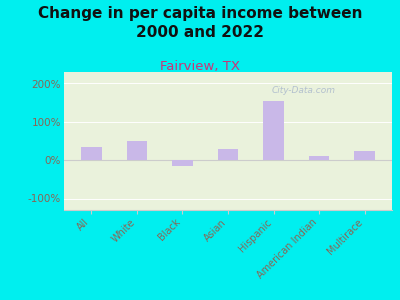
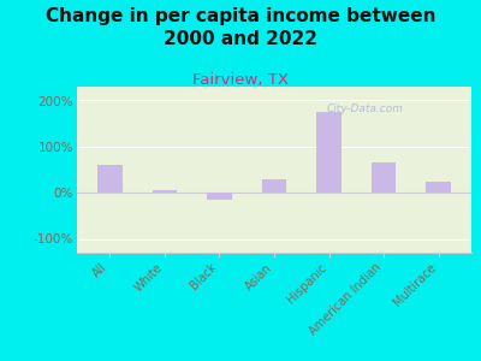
All: 35% -> 60%
White: 50% -> 5%
Hispanic: 155% -> 175%
American Indian: 10% -> 65%
